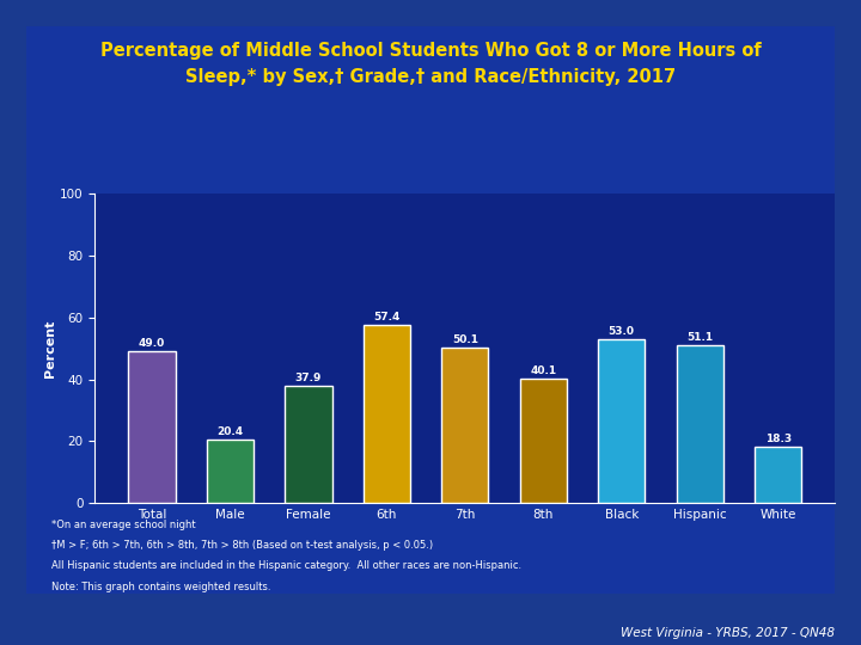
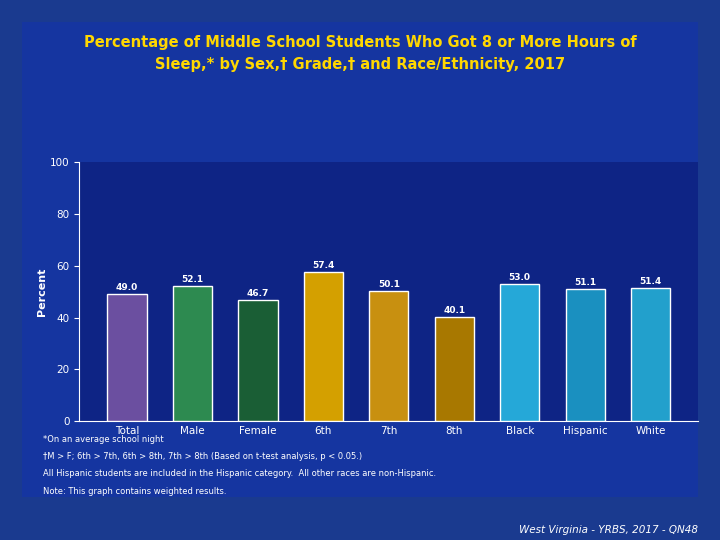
Male: 20.4 -> 52.1
Female: 37.9 -> 46.7
White: 18.3 -> 51.4
